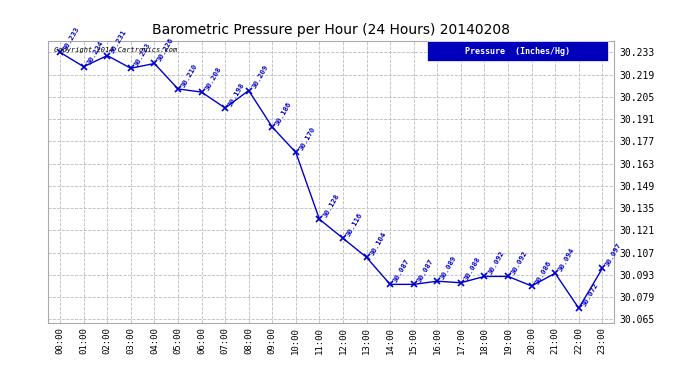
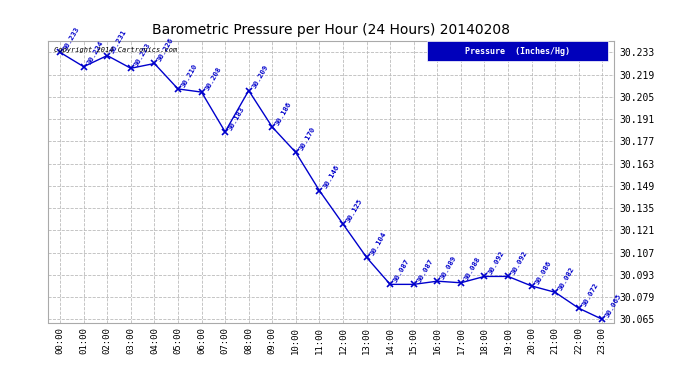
07:00: 30.198 -> 30.183
11:00: 30.128 -> 30.146
12:00: 30.116 -> 30.125
21:00: 30.094 -> 30.082
23:00: 30.097 -> 30.065
